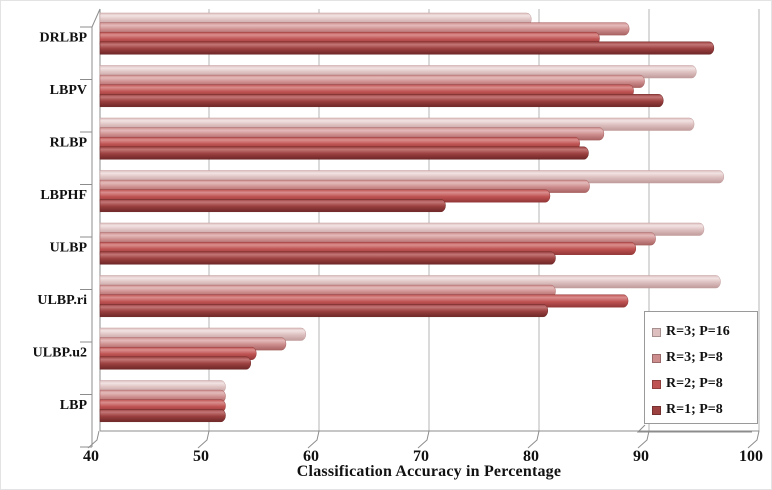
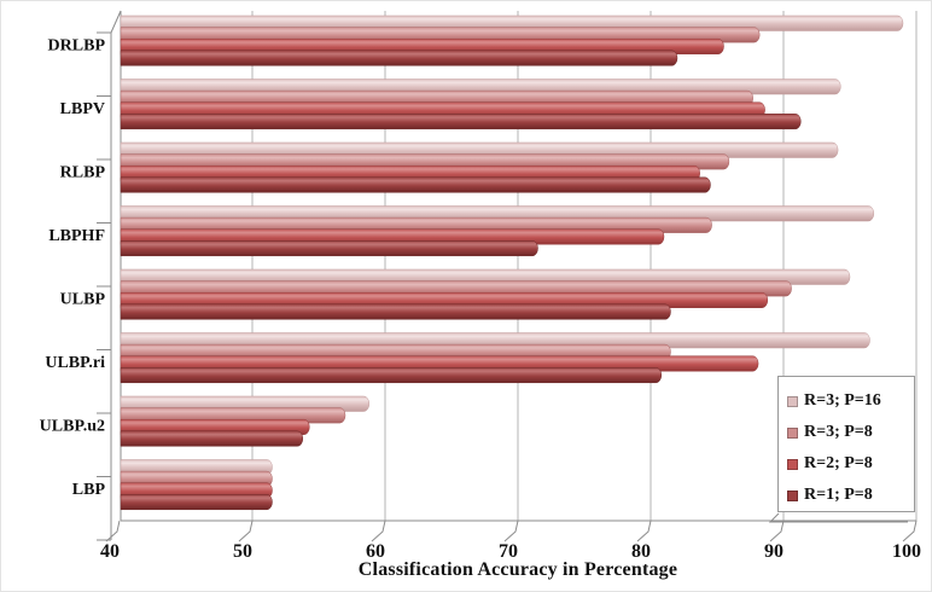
R=3; P=16/DRLBP: 79.3 -> 99.0
R=1; P=8/DRLBP: 95.9 -> 82.0
R=3; P=8/LBPV: 89.6 -> 87.7
